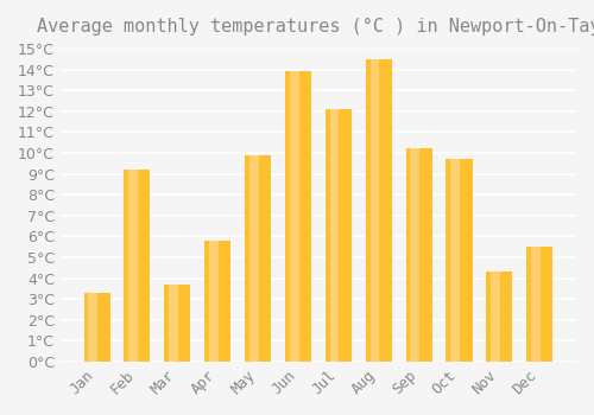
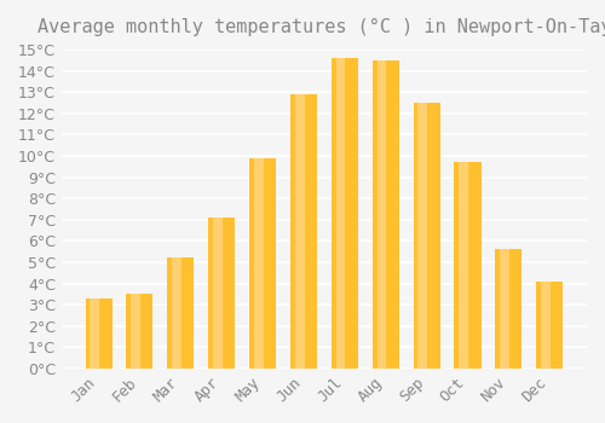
Feb: 9.2°C -> 3.5°C
Mar: 3.7°C -> 5.2°C
Apr: 5.8°C -> 7.1°C
Jun: 13.9°C -> 12.9°C
Jul: 12.1°C -> 14.6°C
Sep: 10.2°C -> 12.5°C
Nov: 4.3°C -> 5.6°C
Dec: 5.5°C -> 4.1°C
